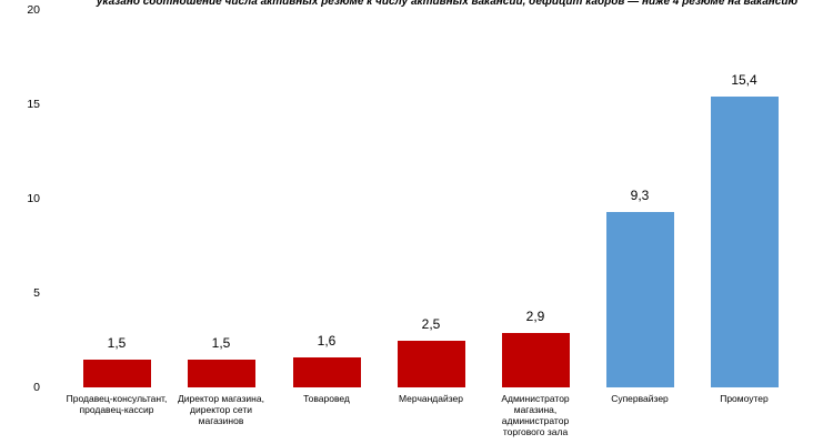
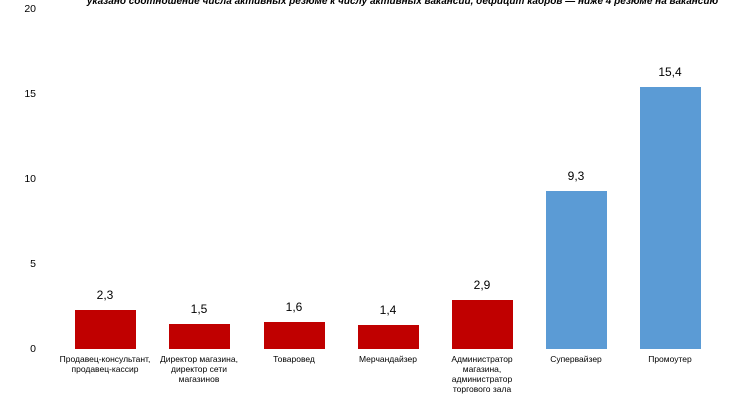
Продавец-консультант, продавец-кассир: 1,5 -> 2,3
Мерчандайзер: 2,5 -> 1,4
